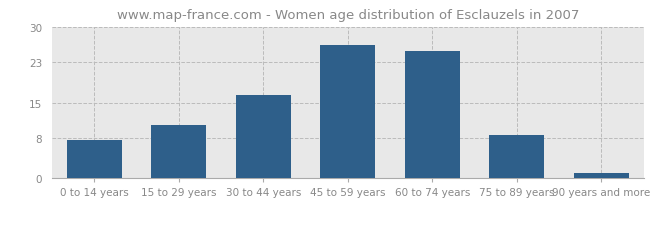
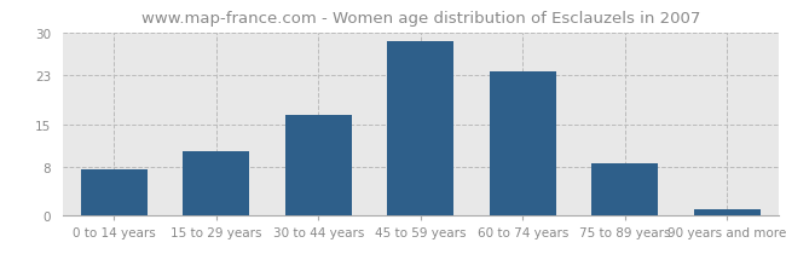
45 to 59 years: 26.4 -> 28.5
60 to 74 years: 25.2 -> 23.5
